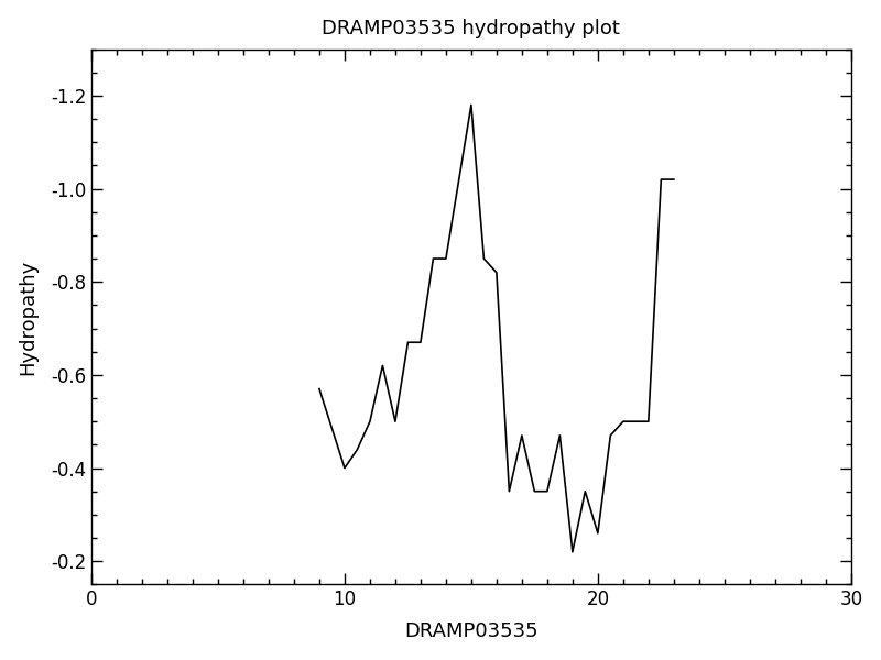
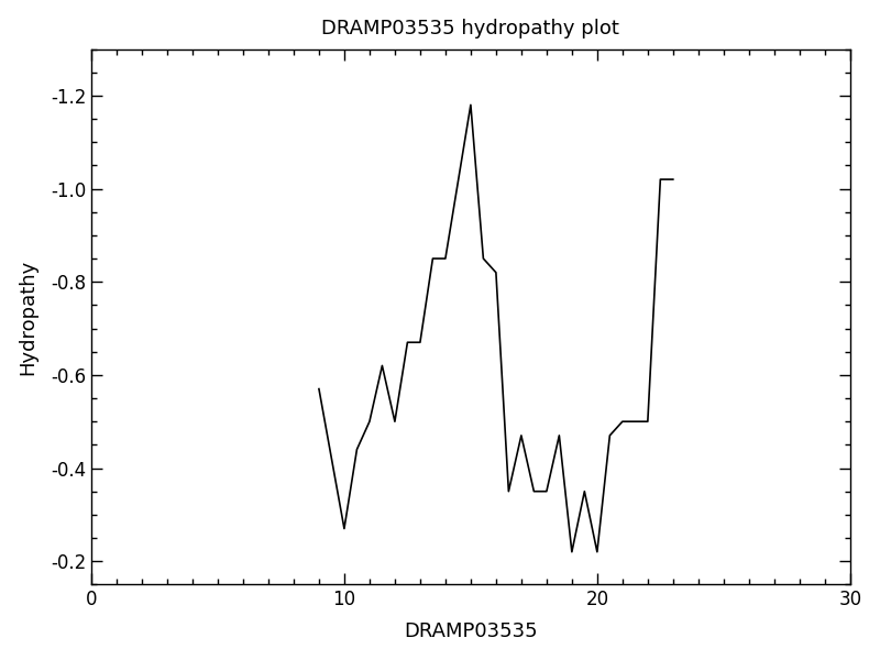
10: -0.40 -> -0.27
20: -0.26 -> -0.22
